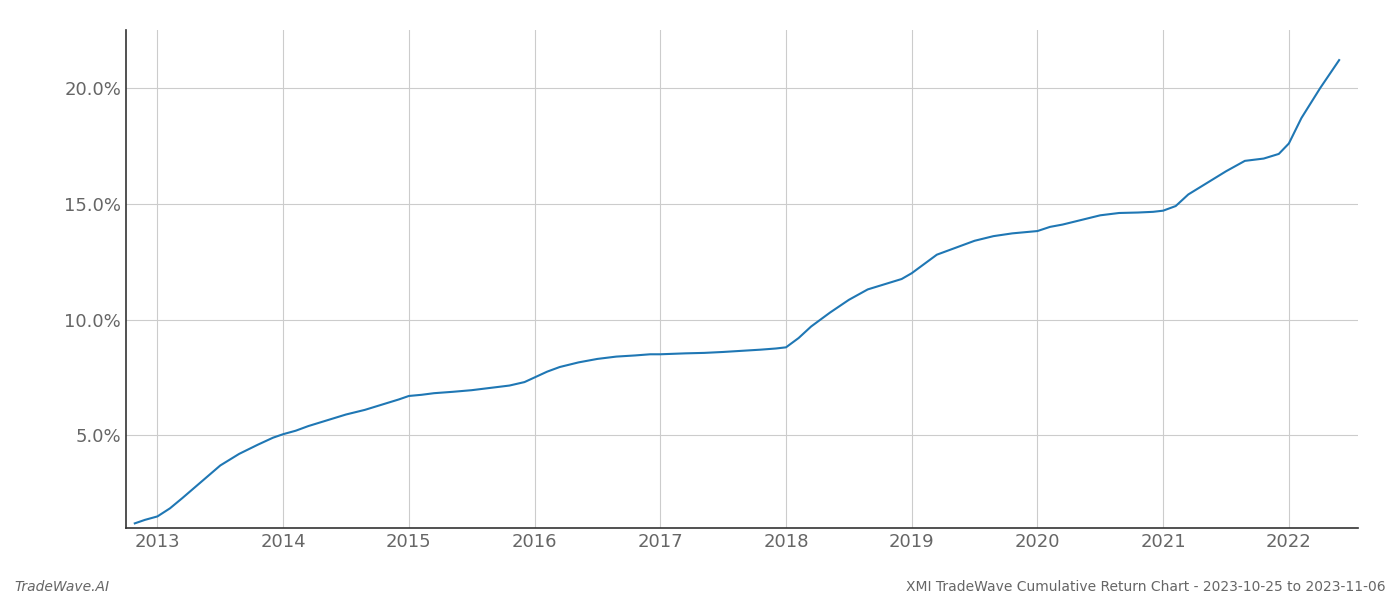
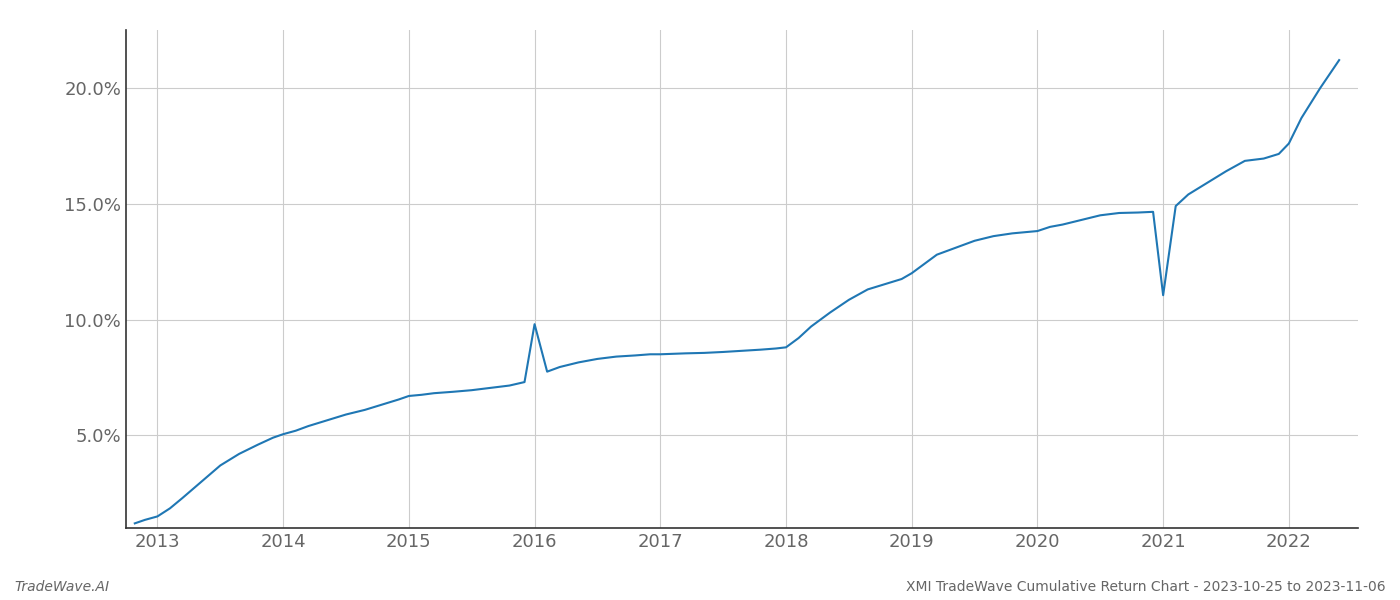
2016: 7.50% -> 9.80%
2021: 14.70% -> 11.05%
